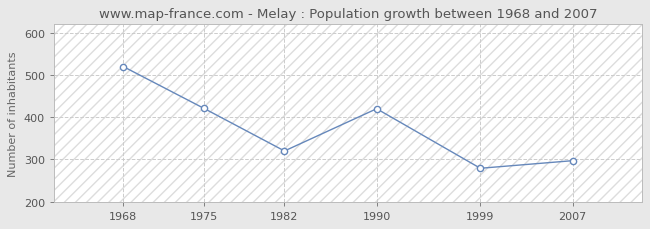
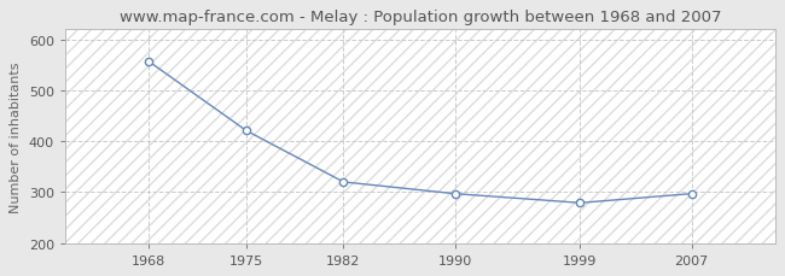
1968: 520 -> 557
1990: 420 -> 297
